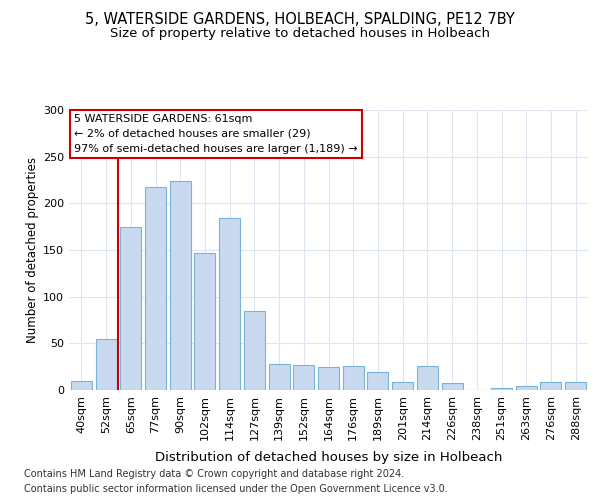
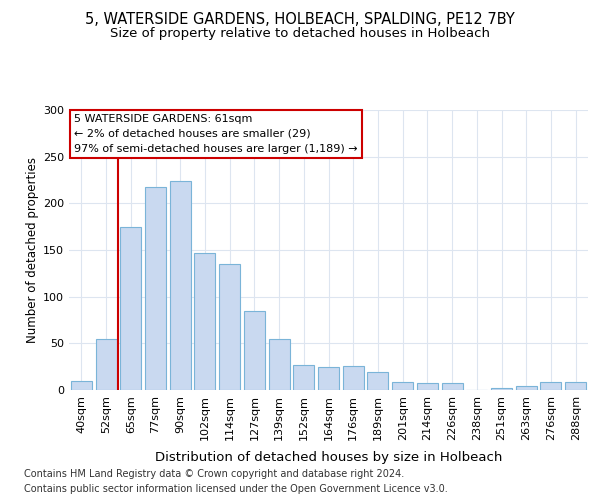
114sqm: 184 -> 135
139sqm: 28 -> 55
214sqm: 26 -> 8
